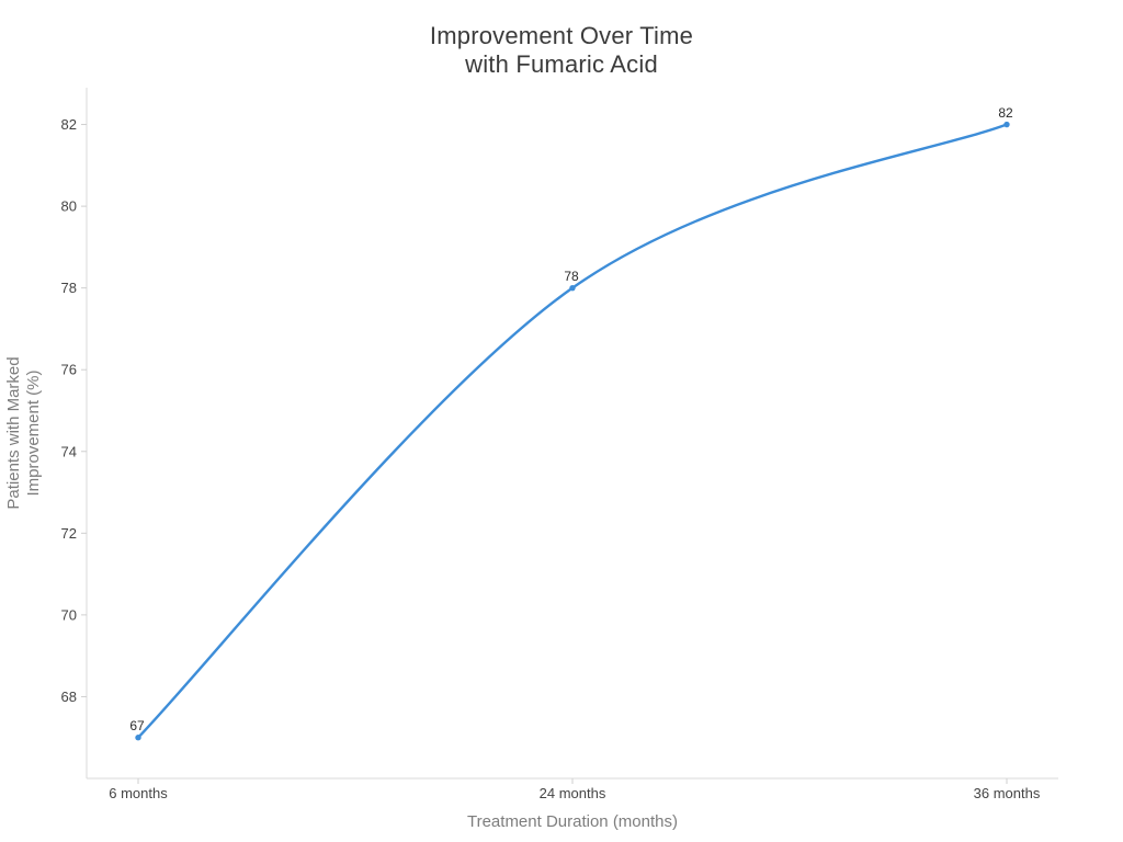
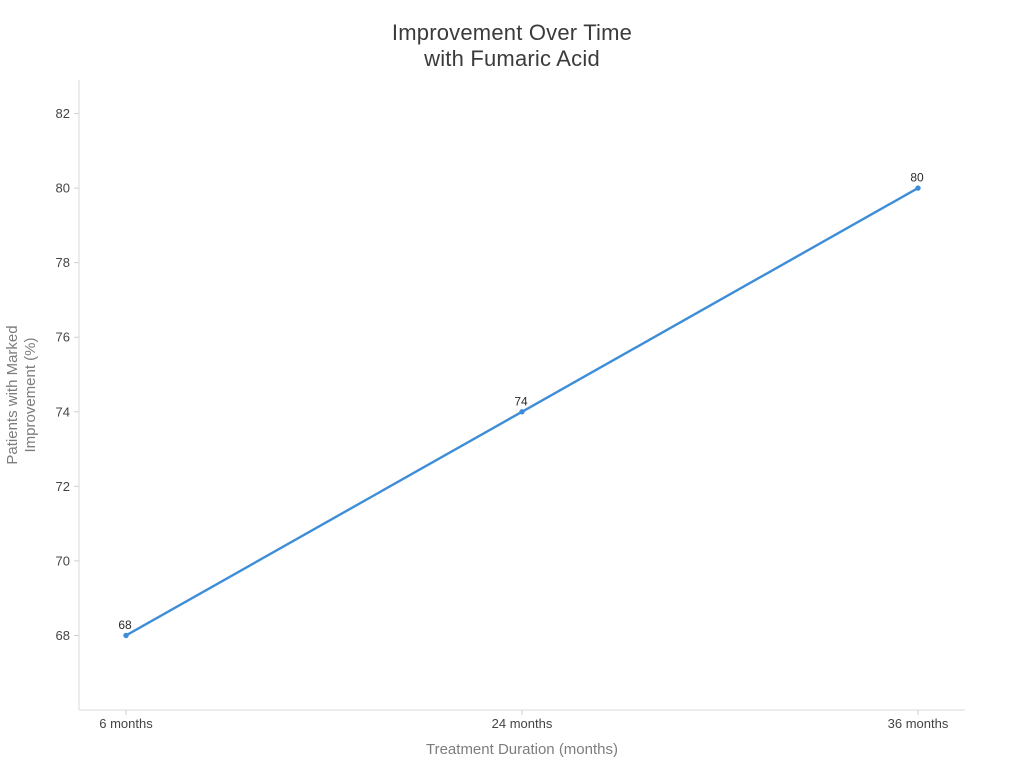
6 months: 67 -> 68
24 months: 78 -> 74
36 months: 82 -> 80
